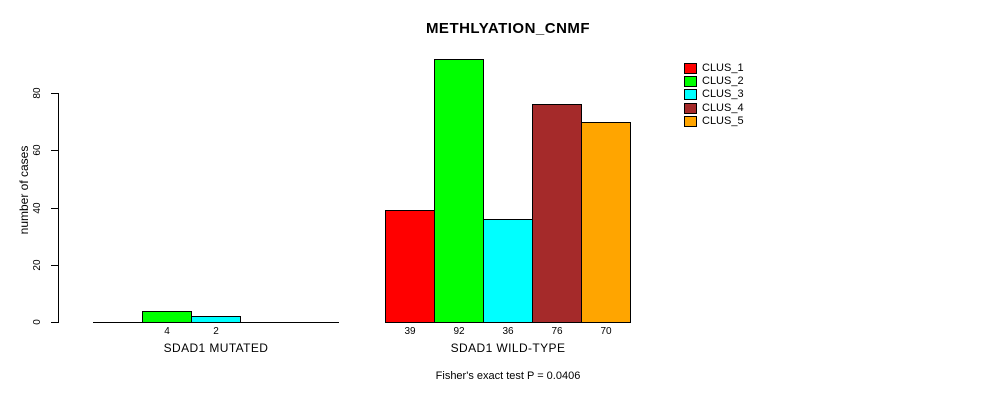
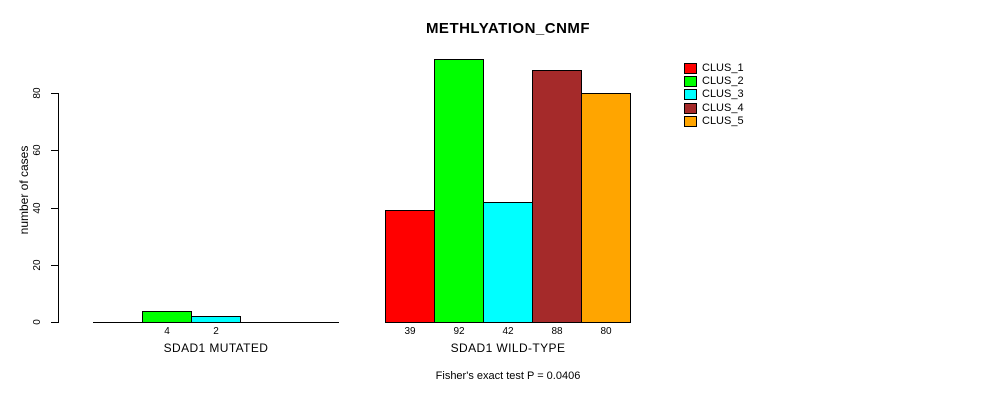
CLUS_3/SDAD1 WILD-TYPE: 36 -> 42
CLUS_4/SDAD1 WILD-TYPE: 76 -> 88
CLUS_5/SDAD1 WILD-TYPE: 70 -> 80
